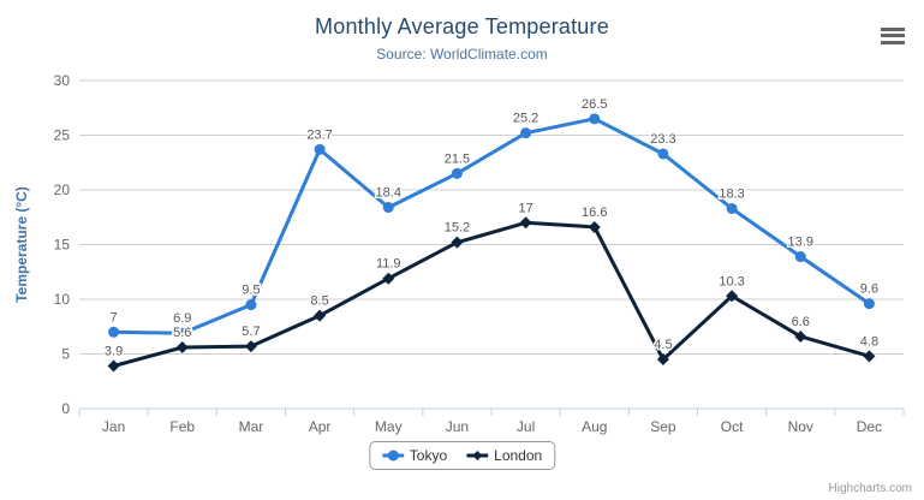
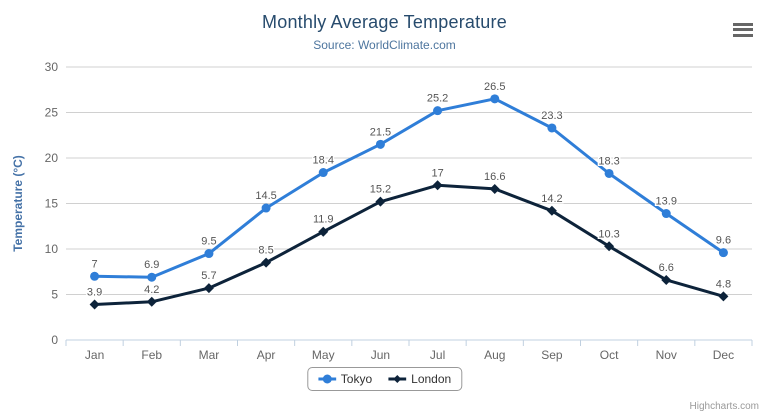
London/Feb: 5.6 -> 4.2
Tokyo/Apr: 23.7 -> 14.5
London/Sep: 4.5 -> 14.2
